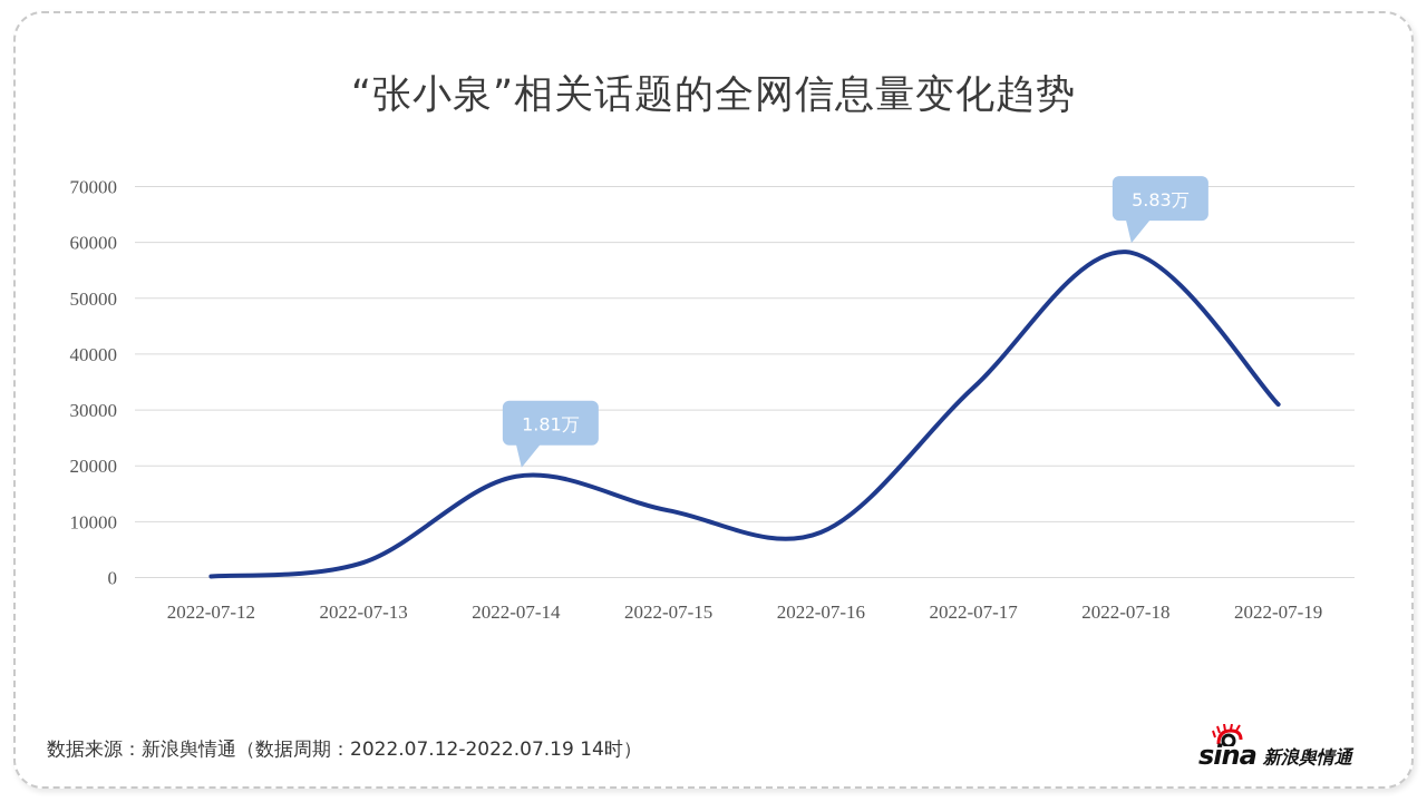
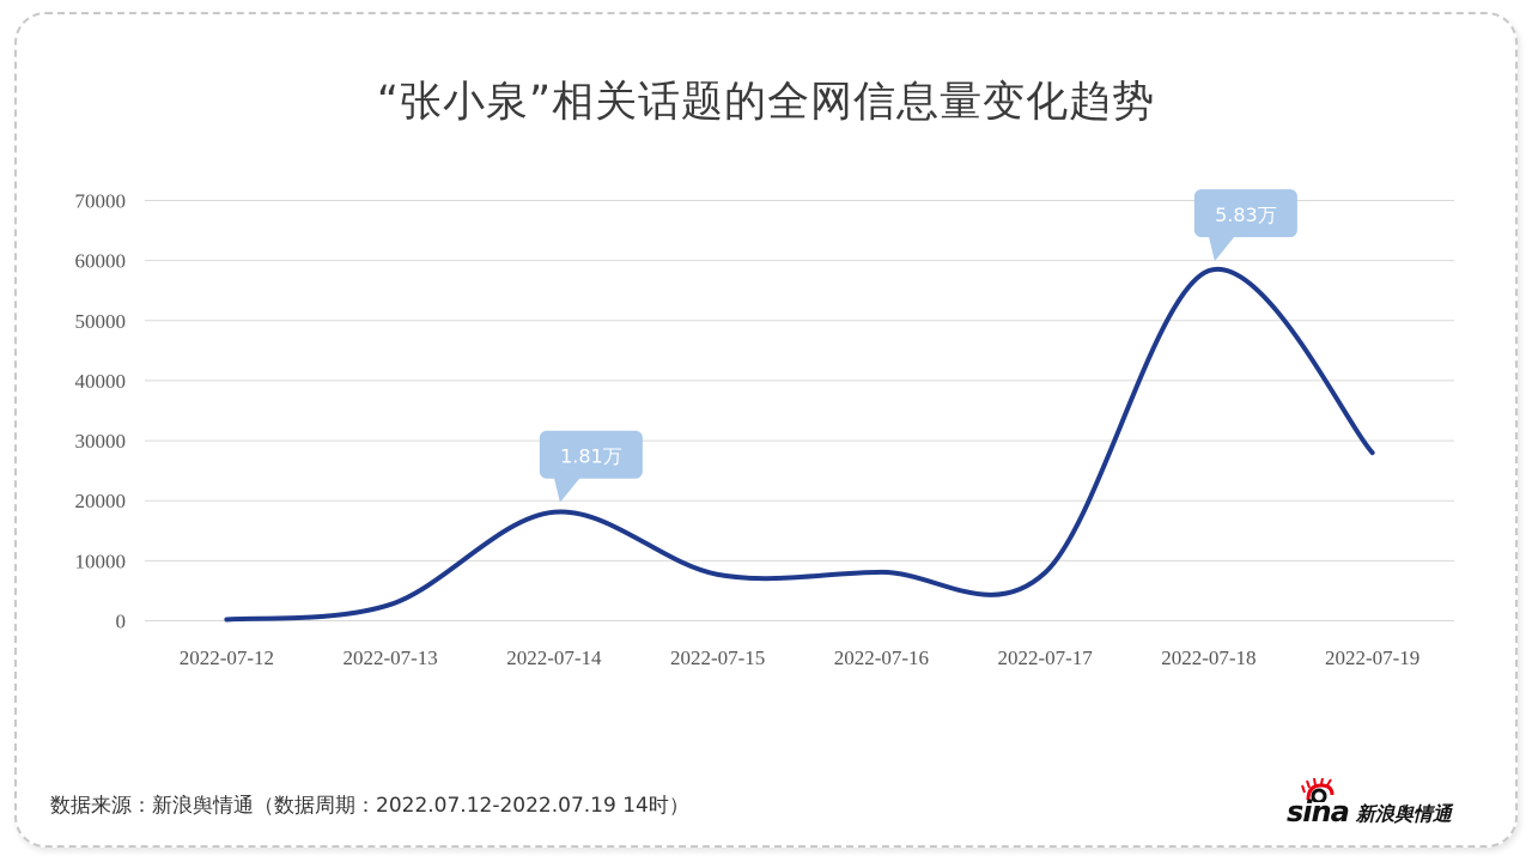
2022-07-15: 12000 -> 8000
2022-07-17: 34000 -> 8000
2022-07-19: 31000 -> 28000
